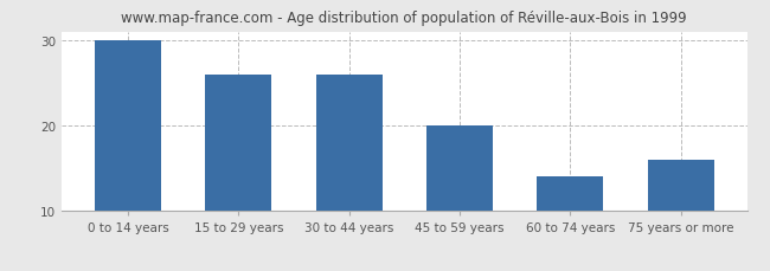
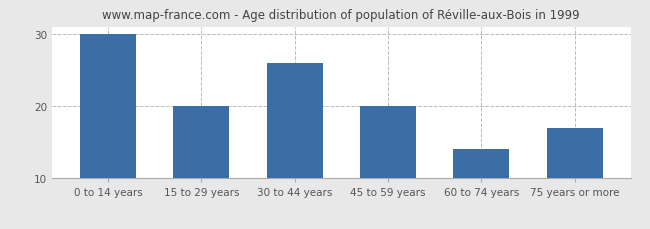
15 to 29 years: 26 -> 20
75 years or more: 16 -> 17
